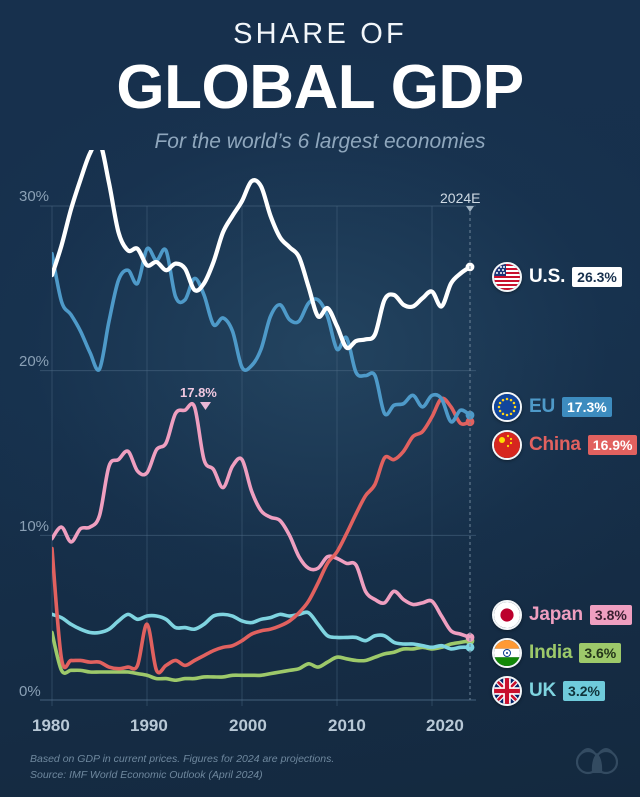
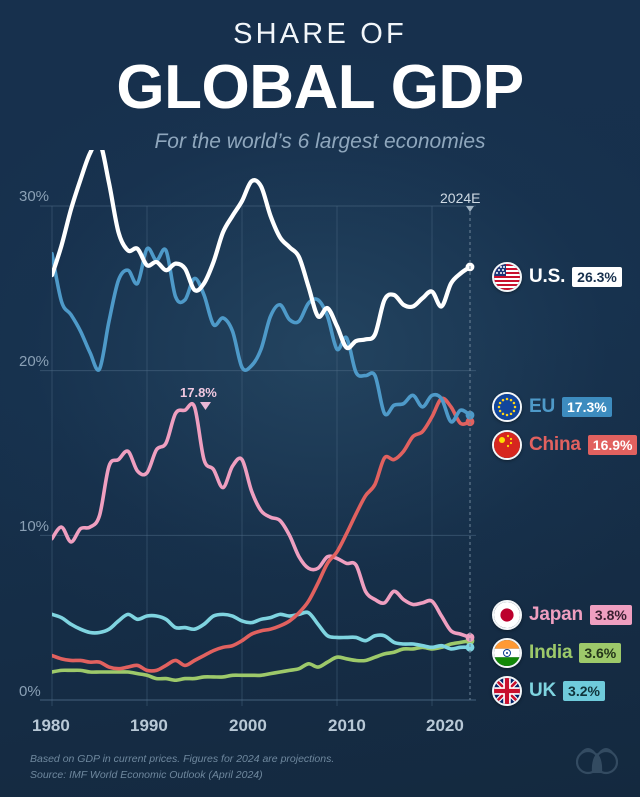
China/1980: 9.2% -> 2.7%
India/1980: 4.1% -> 1.7%
China/1990: 4.6% -> 1.8%
